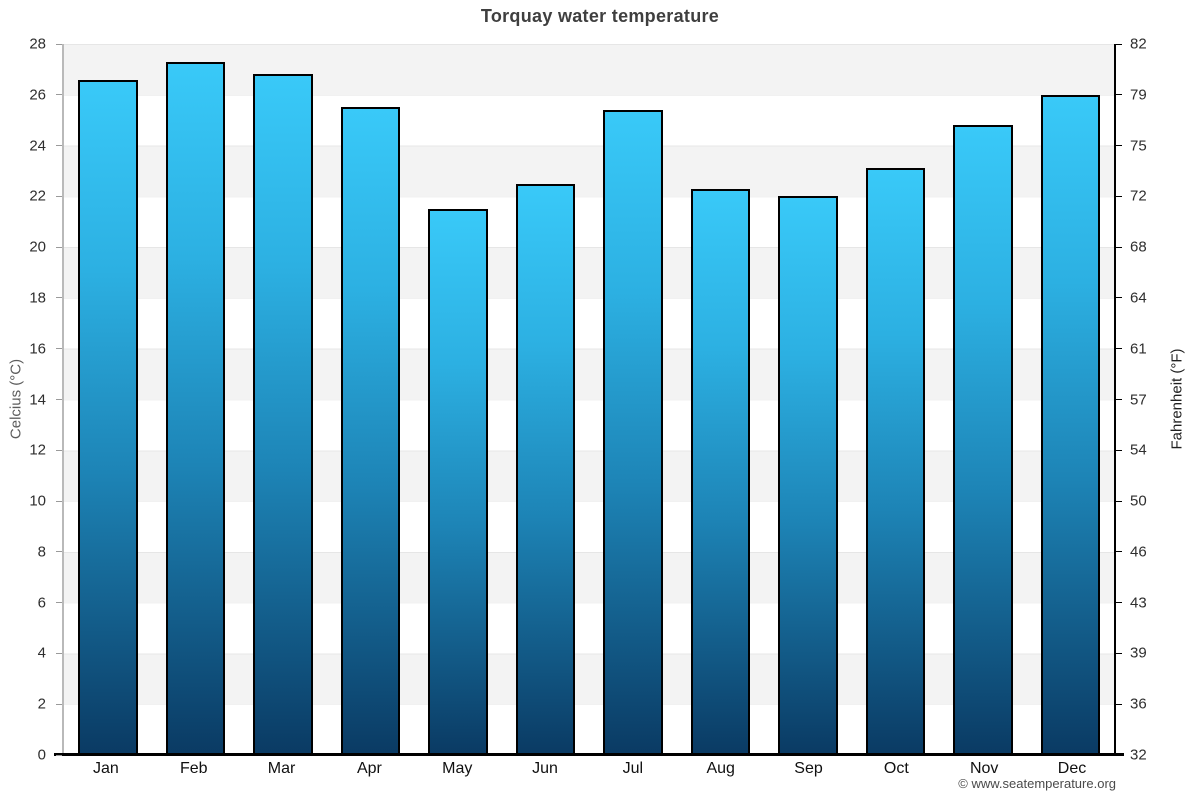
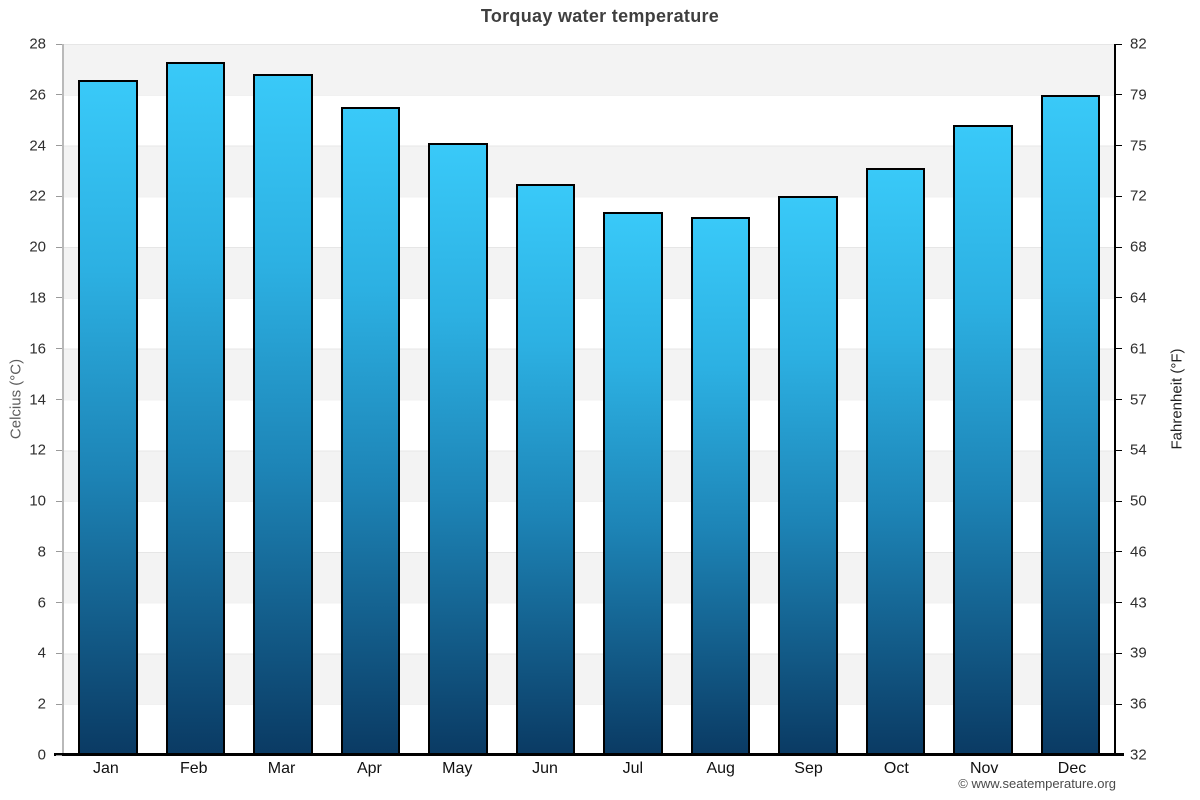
May: 21.5 -> 24.1
Jul: 25.4 -> 21.4
Aug: 22.3 -> 21.2
